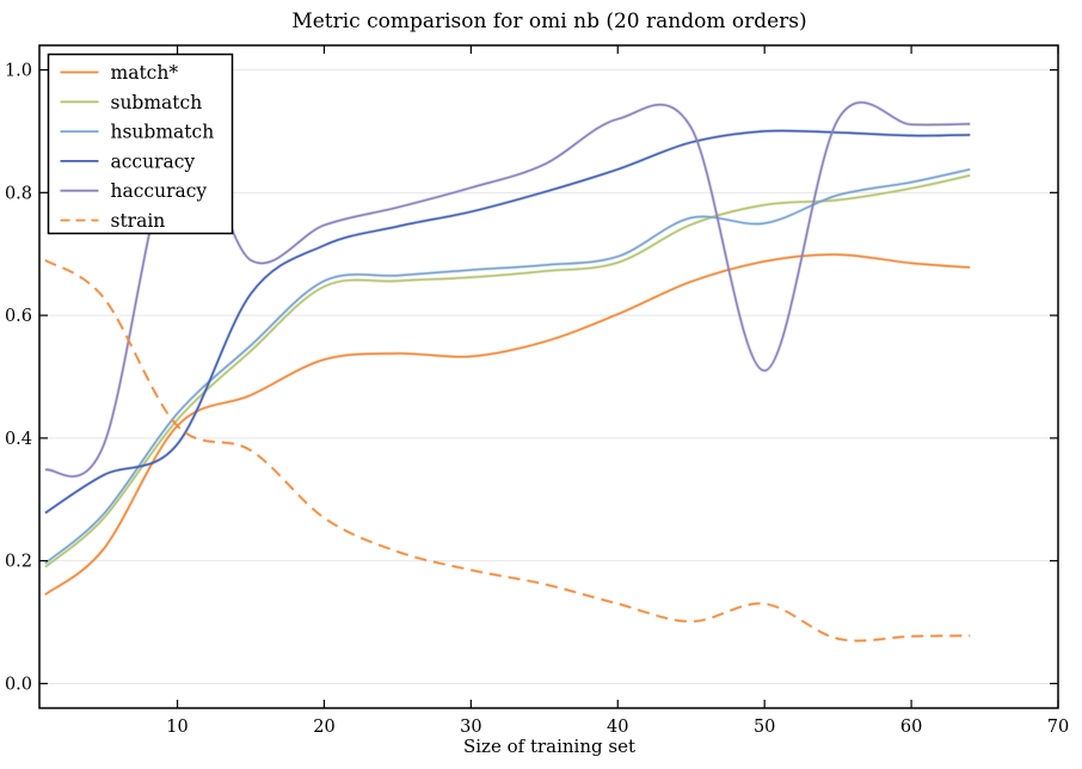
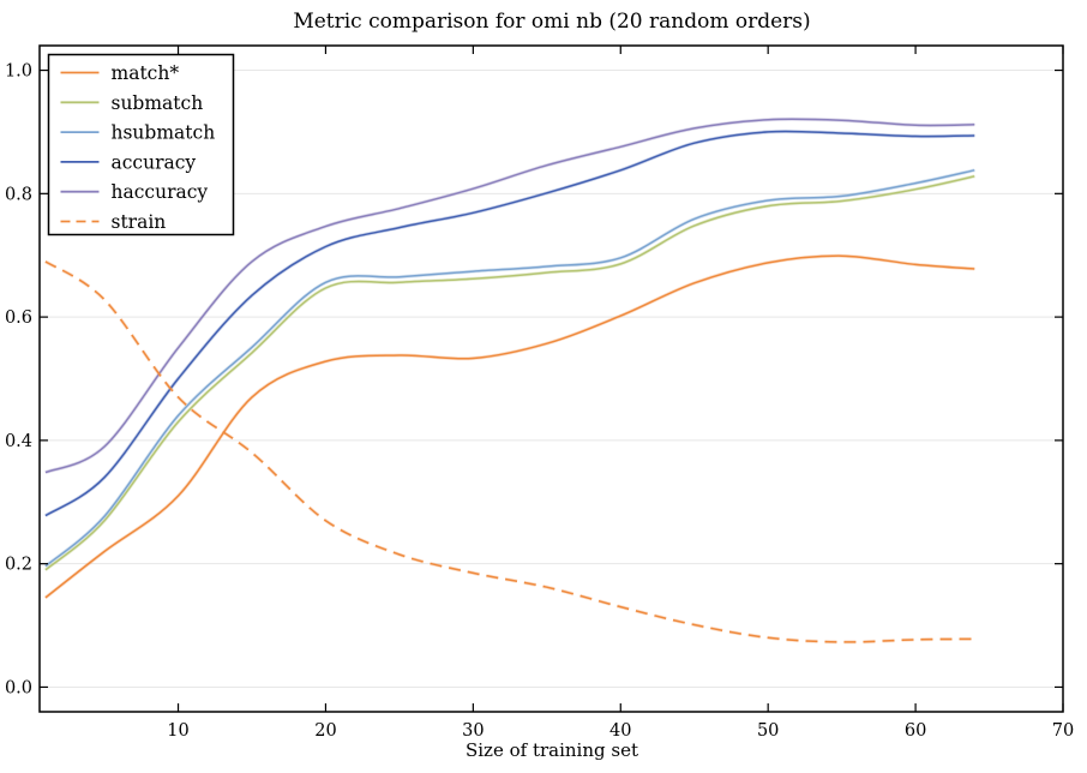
match*/10: 0.42 -> 0.31
accuracy/10: 0.39 -> 0.50
haccuracy/10: 0.89 -> 0.55
strain/10: 0.42 -> 0.47
haccuracy/40: 0.92 -> 0.88
hsubmatch/50: 0.75 -> 0.79
haccuracy/50: 0.51 -> 0.92
strain/50: 0.13 -> 0.08
